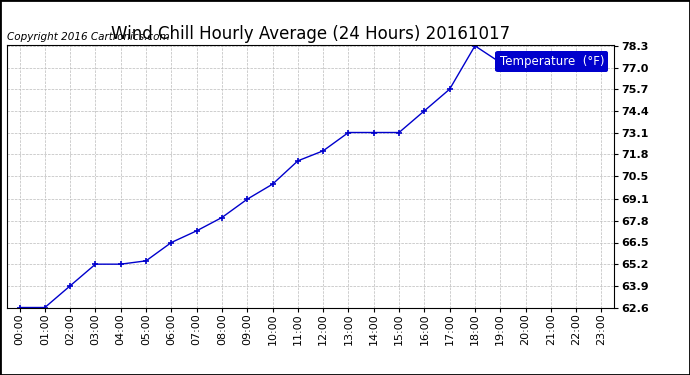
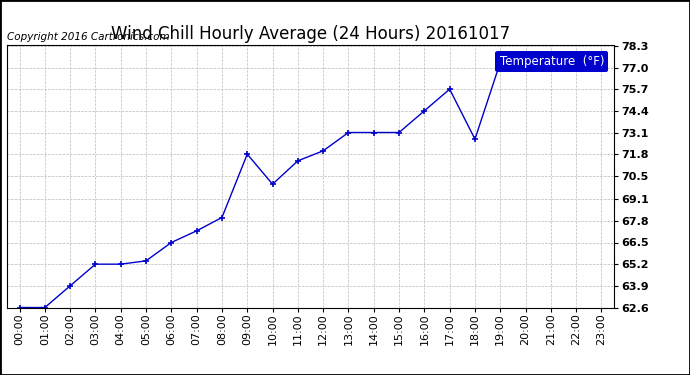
09:00: 69.1 -> 71.8
18:00: 78.3 -> 72.7
